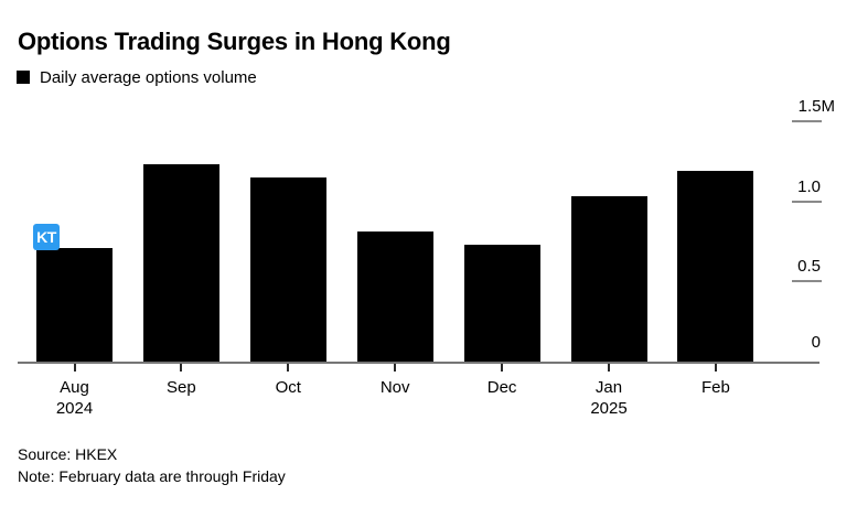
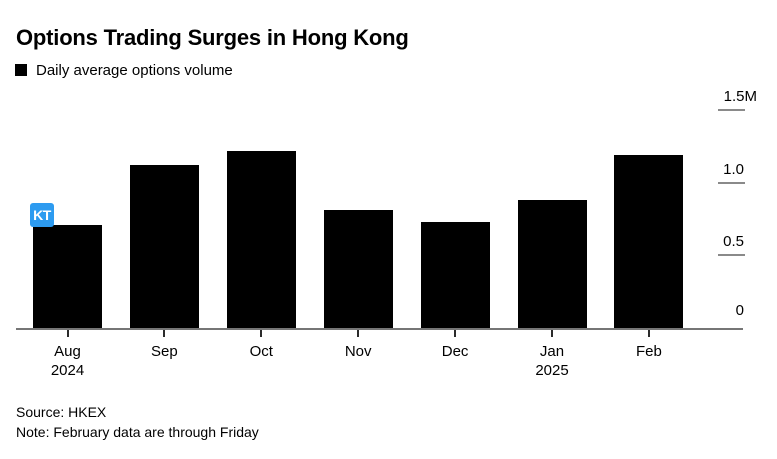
Sep: 1.23M -> 1.12M
Oct: 1.15M -> 1.22M
Jan: 1.03M -> 0.88M
